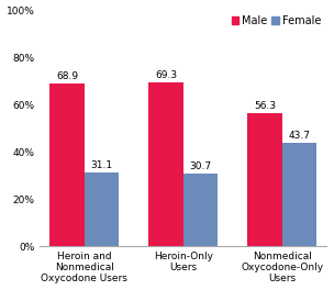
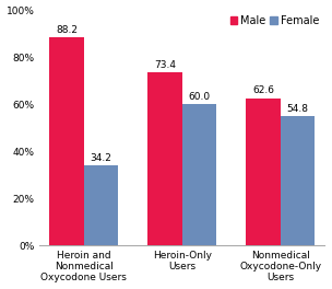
Male/Heroin and Nonmedical Oxycodone Users: 68.9 -> 88.2
Female/Heroin and Nonmedical Oxycodone Users: 31.1 -> 34.2
Male/Heroin-Only Users: 69.3 -> 73.4
Female/Heroin-Only Users: 30.7 -> 60.0
Male/Nonmedical Oxycodone-Only Users: 56.3 -> 62.6
Female/Nonmedical Oxycodone-Only Users: 43.7 -> 54.8
